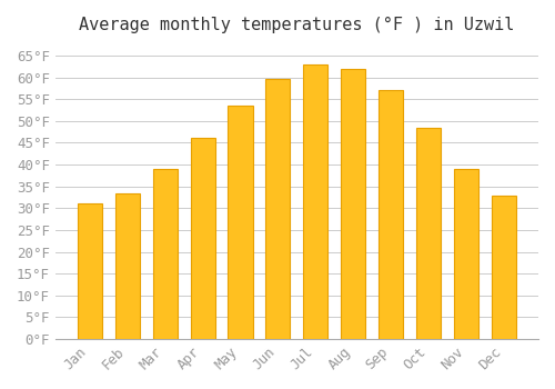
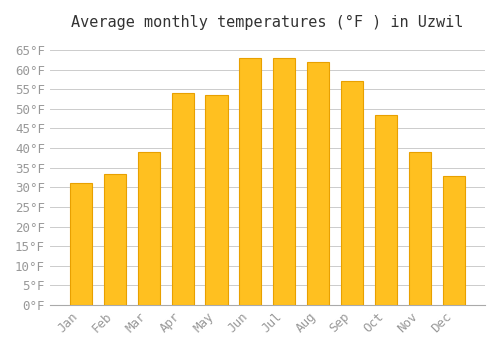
Apr: 46.0°F -> 54.0°F
Jun: 59.5°F -> 63.0°F
